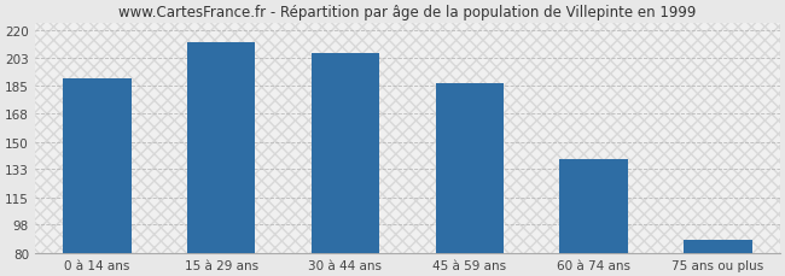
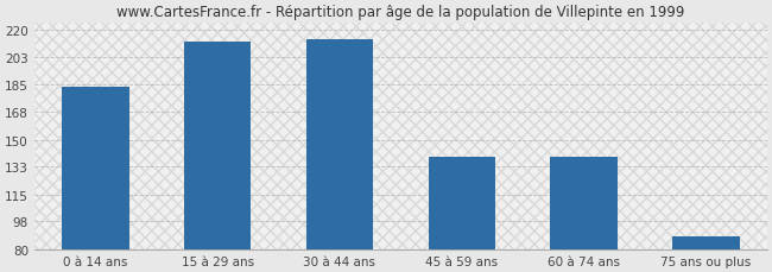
0 à 14 ans: 190 -> 184
30 à 44 ans: 206 -> 214
45 à 59 ans: 187 -> 139
